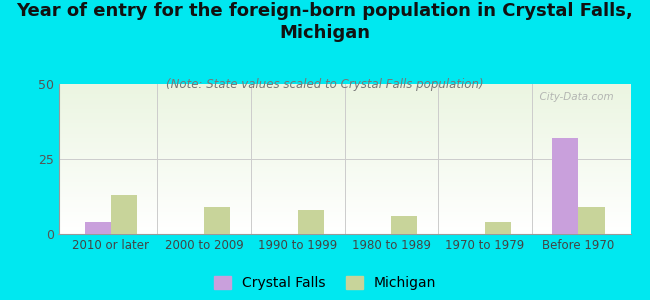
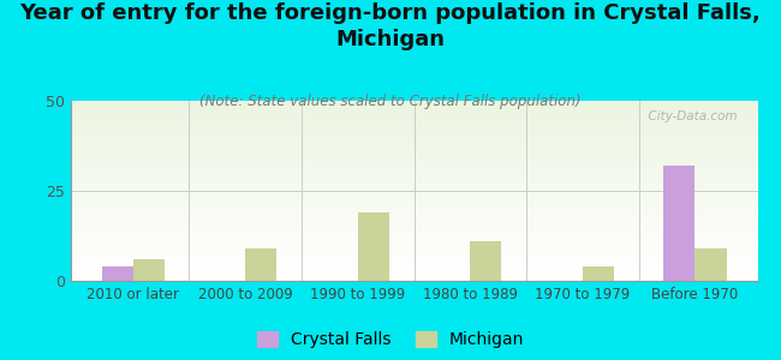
Michigan/2010 or later: 13 -> 6
Michigan/1990 to 1999: 8 -> 19
Michigan/1980 to 1989: 6 -> 11
